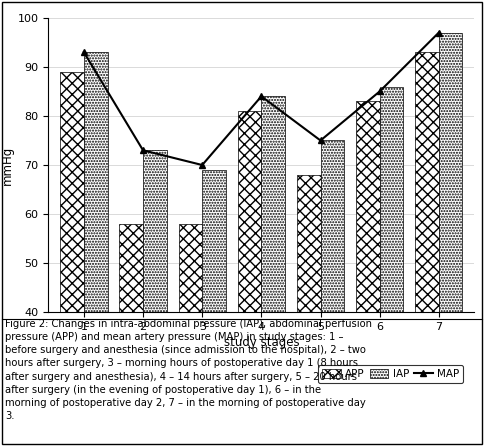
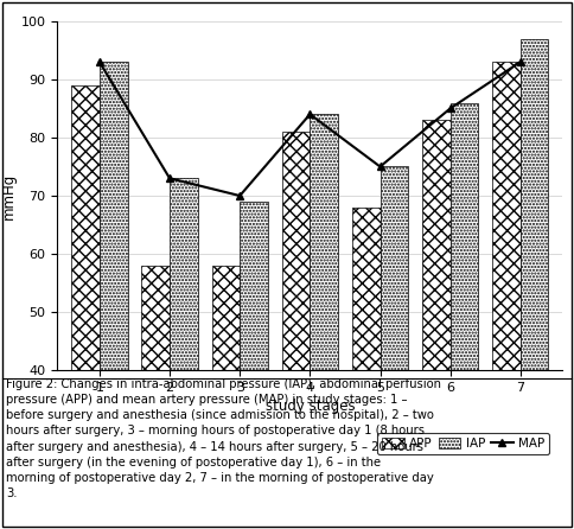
MAP/7: 97 -> 93
